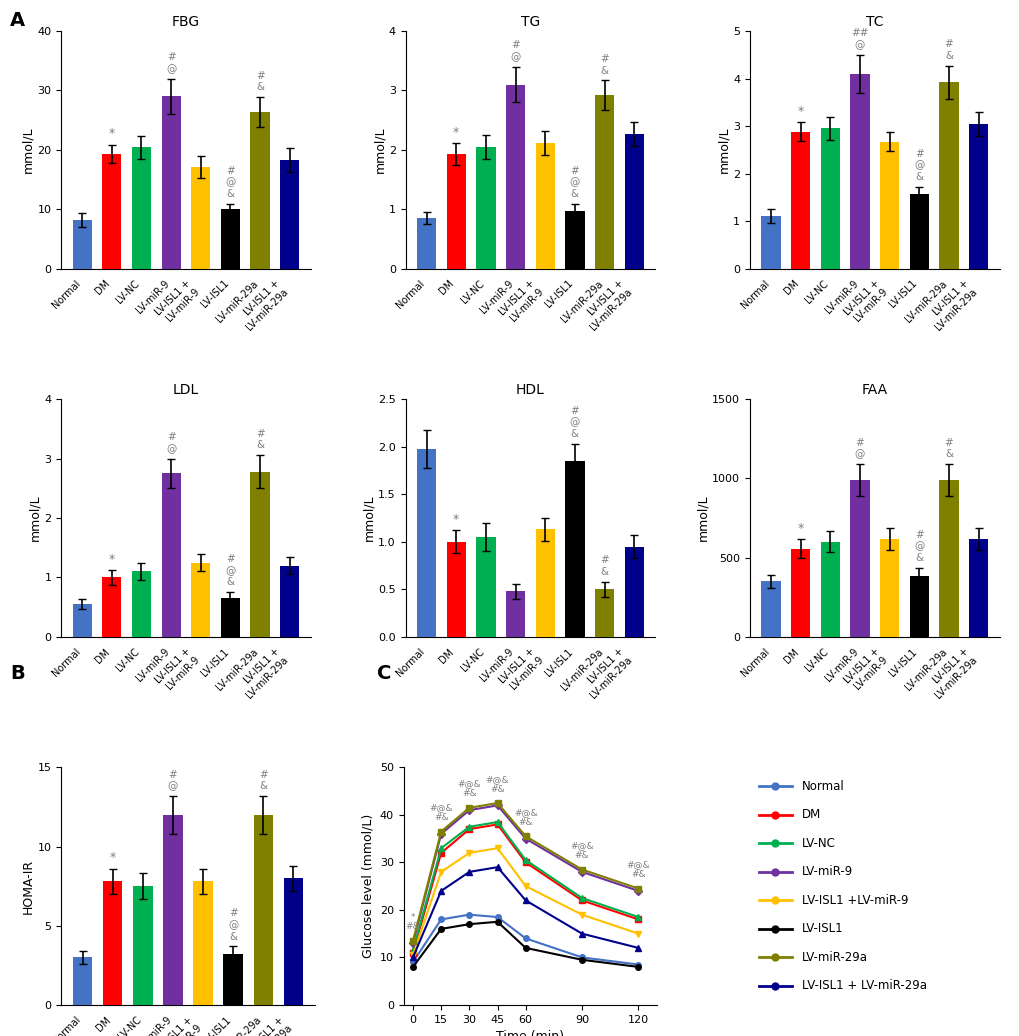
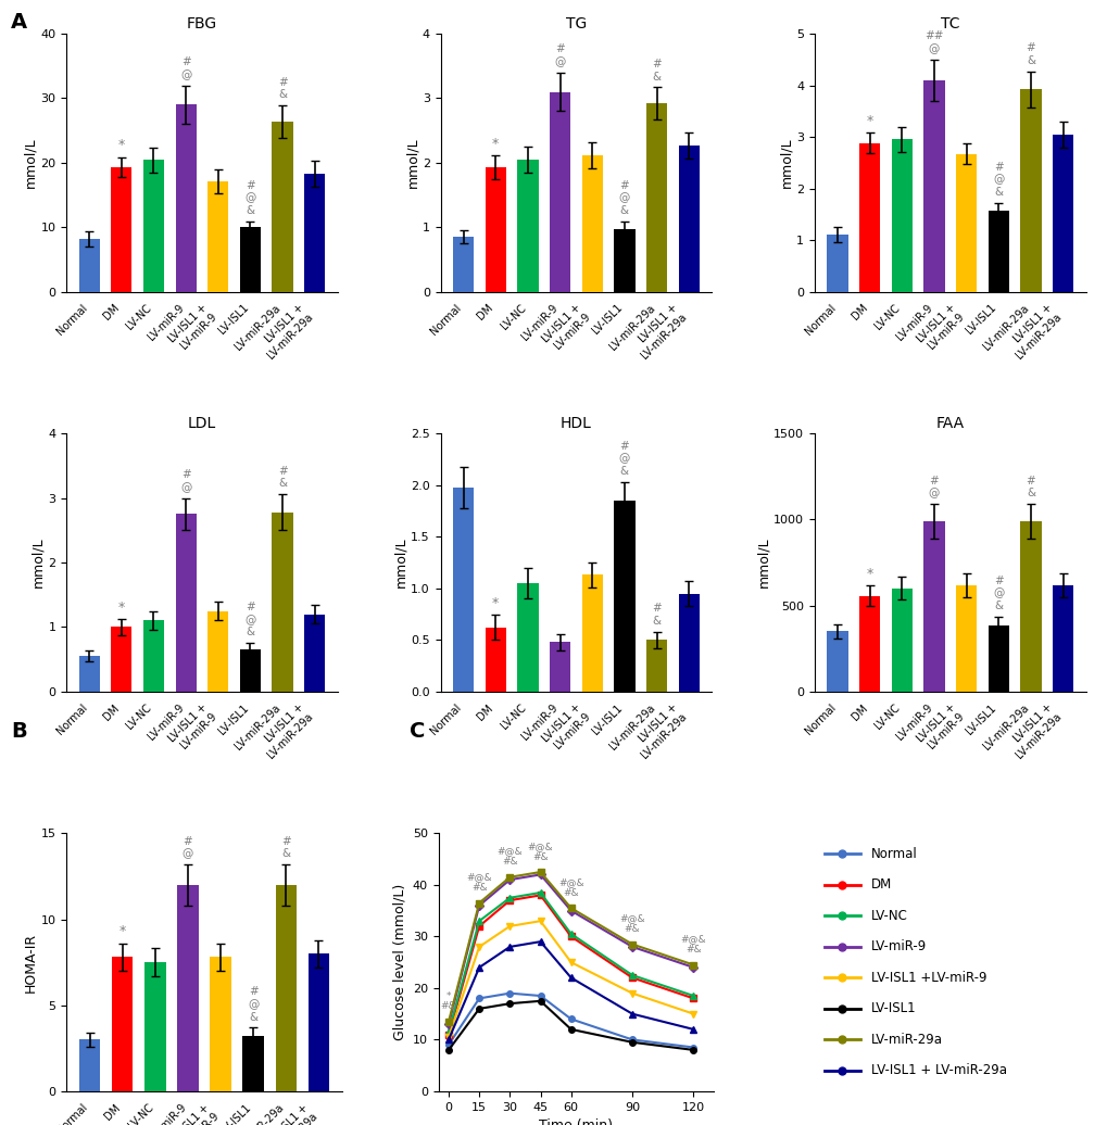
HDL/DM: 1.00 -> 0.62
